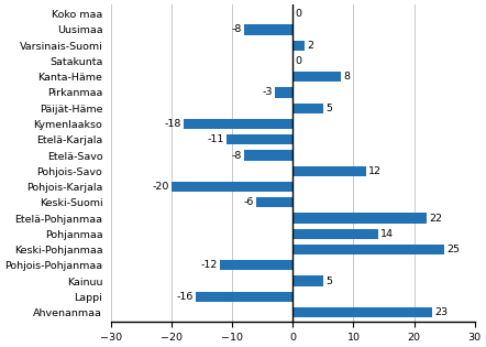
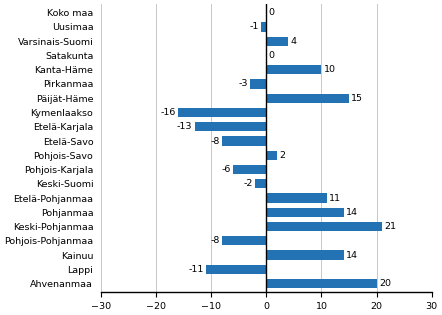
Uusimaa: -8 -> -1
Varsinais-Suomi: 2 -> 4
Kanta-Häme: 8 -> 10
Päijät-Häme: 5 -> 15
Kymenlaakso: -18 -> -16
Etelä-Karjala: -11 -> -13
Pohjois-Savo: 12 -> 2
Pohjois-Karjala: -20 -> -6
Keski-Suomi: -6 -> -2
Etelä-Pohjanmaa: 22 -> 11
Keski-Pohjanmaa: 25 -> 21
Pohjois-Pohjanmaa: -12 -> -8
Kainuu: 5 -> 14
Lappi: -16 -> -11
Ahvenanmaa: 23 -> 20
